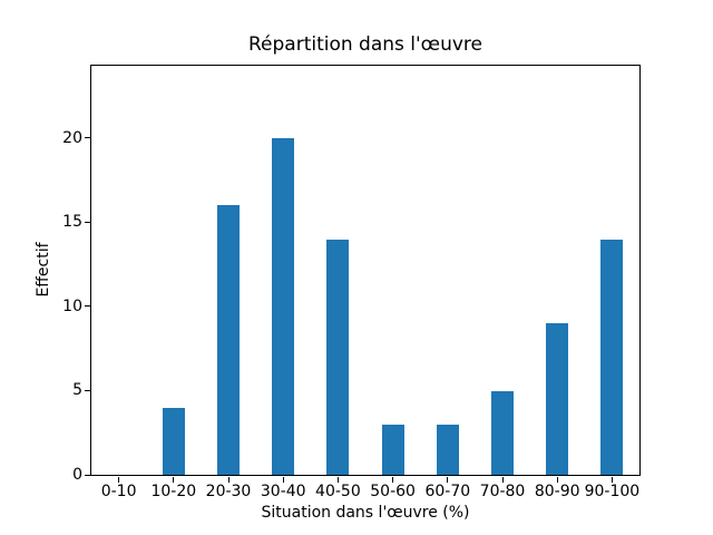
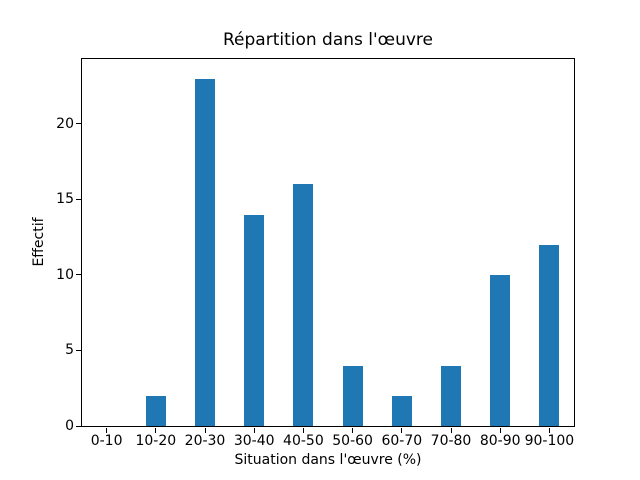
10-20: 4 -> 2
20-30: 16 -> 23
30-40: 20 -> 14
40-50: 14 -> 16
50-60: 3 -> 4
60-70: 3 -> 2
70-80: 5 -> 4
80-90: 9 -> 10
90-100: 14 -> 12
